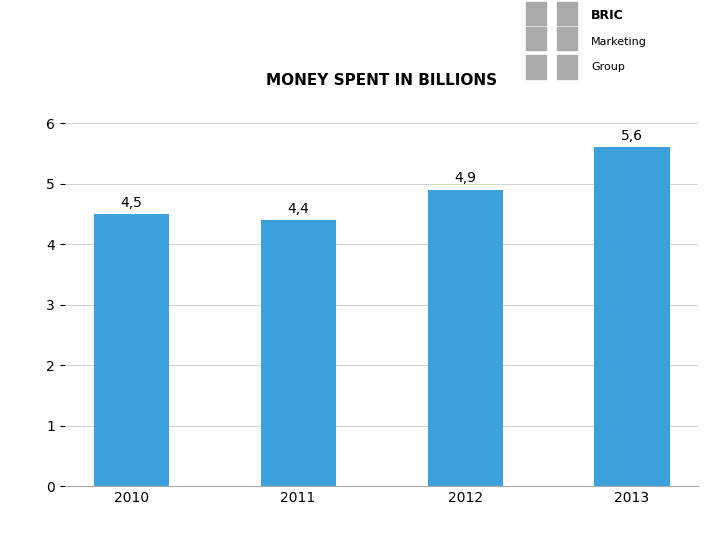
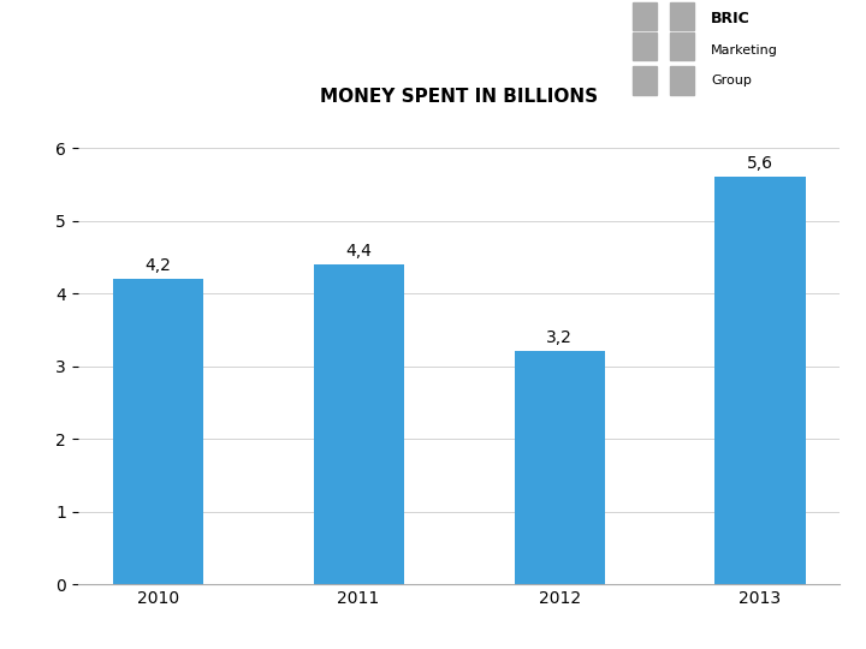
2010: 4,5 -> 4,2
2012: 4,9 -> 3,2
